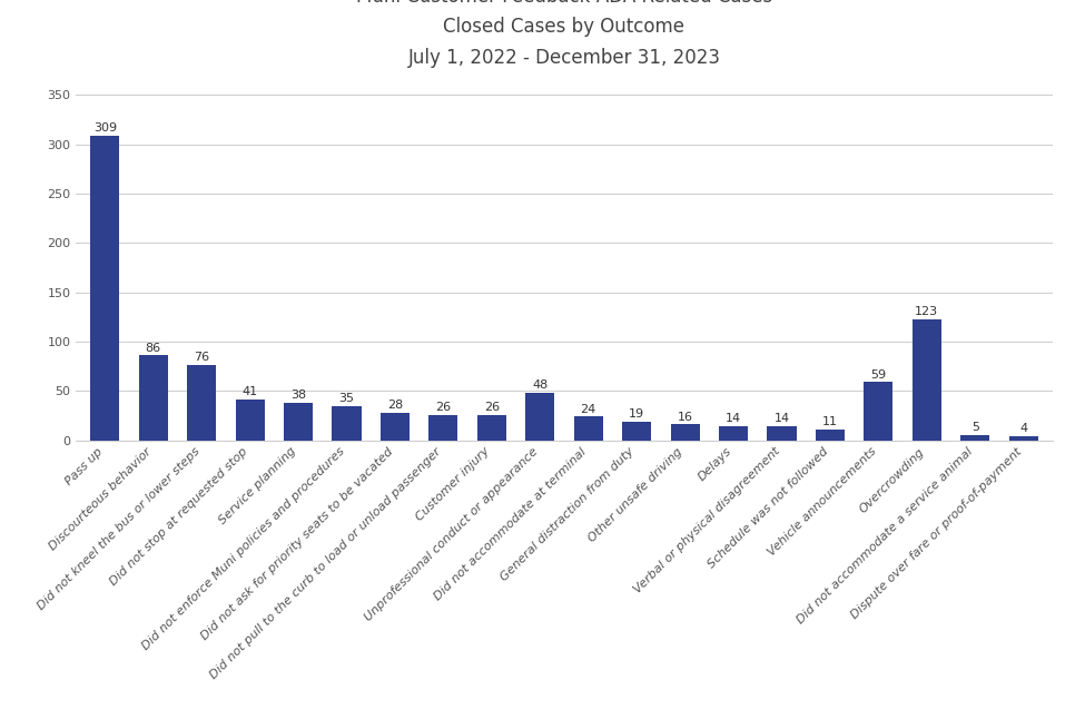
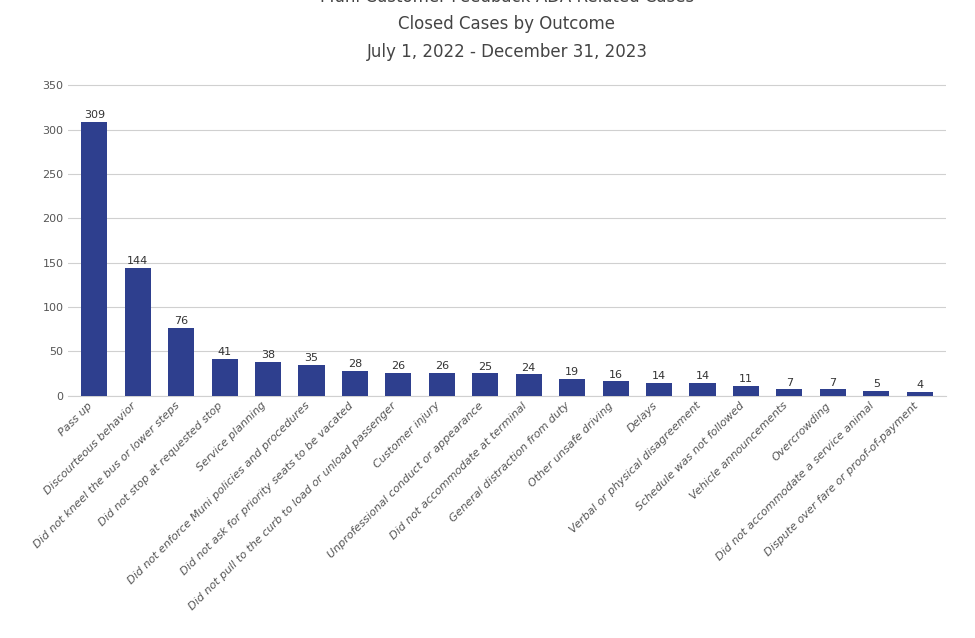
Discourteous behavior: 86 -> 144
Unprofessional conduct or appearance: 48 -> 25
Vehicle announcements: 59 -> 7
Overcrowding: 123 -> 7
